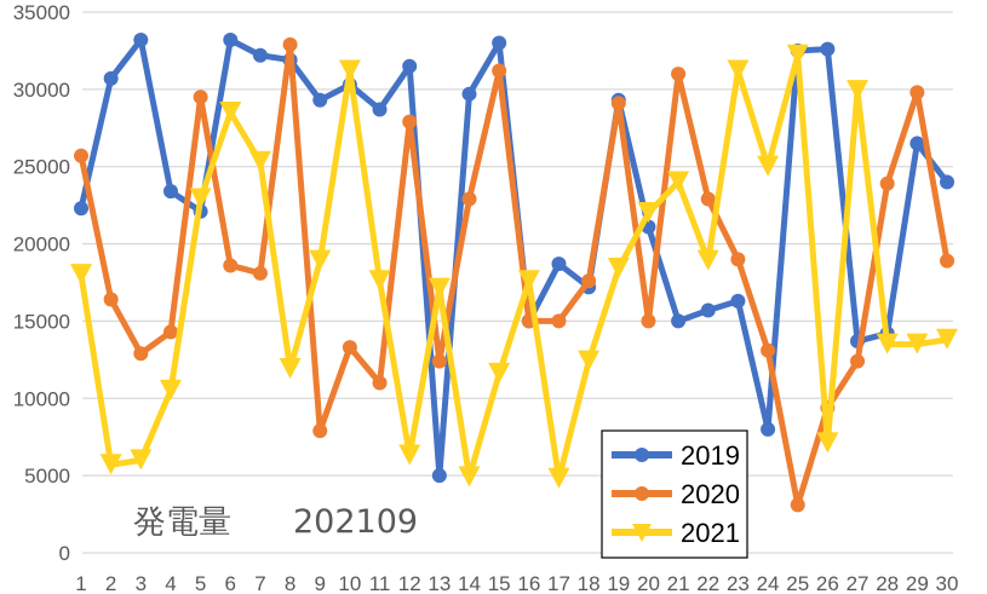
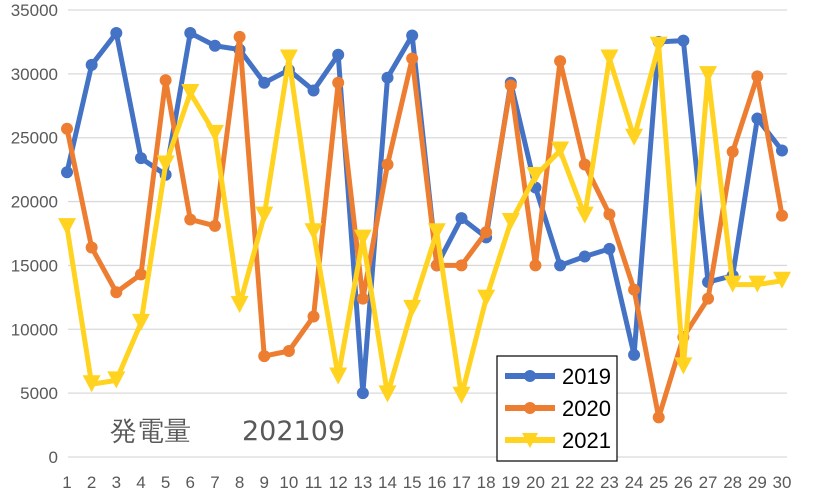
2020/10: 13300 -> 8300
2020/12: 27900 -> 29300
